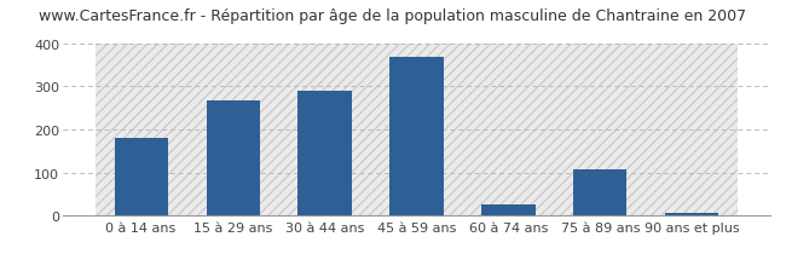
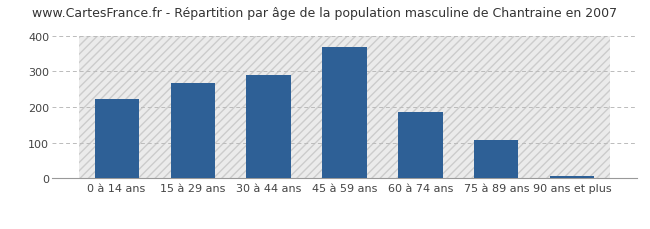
0 à 14 ans: 180 -> 224
60 à 74 ans: 25 -> 185
